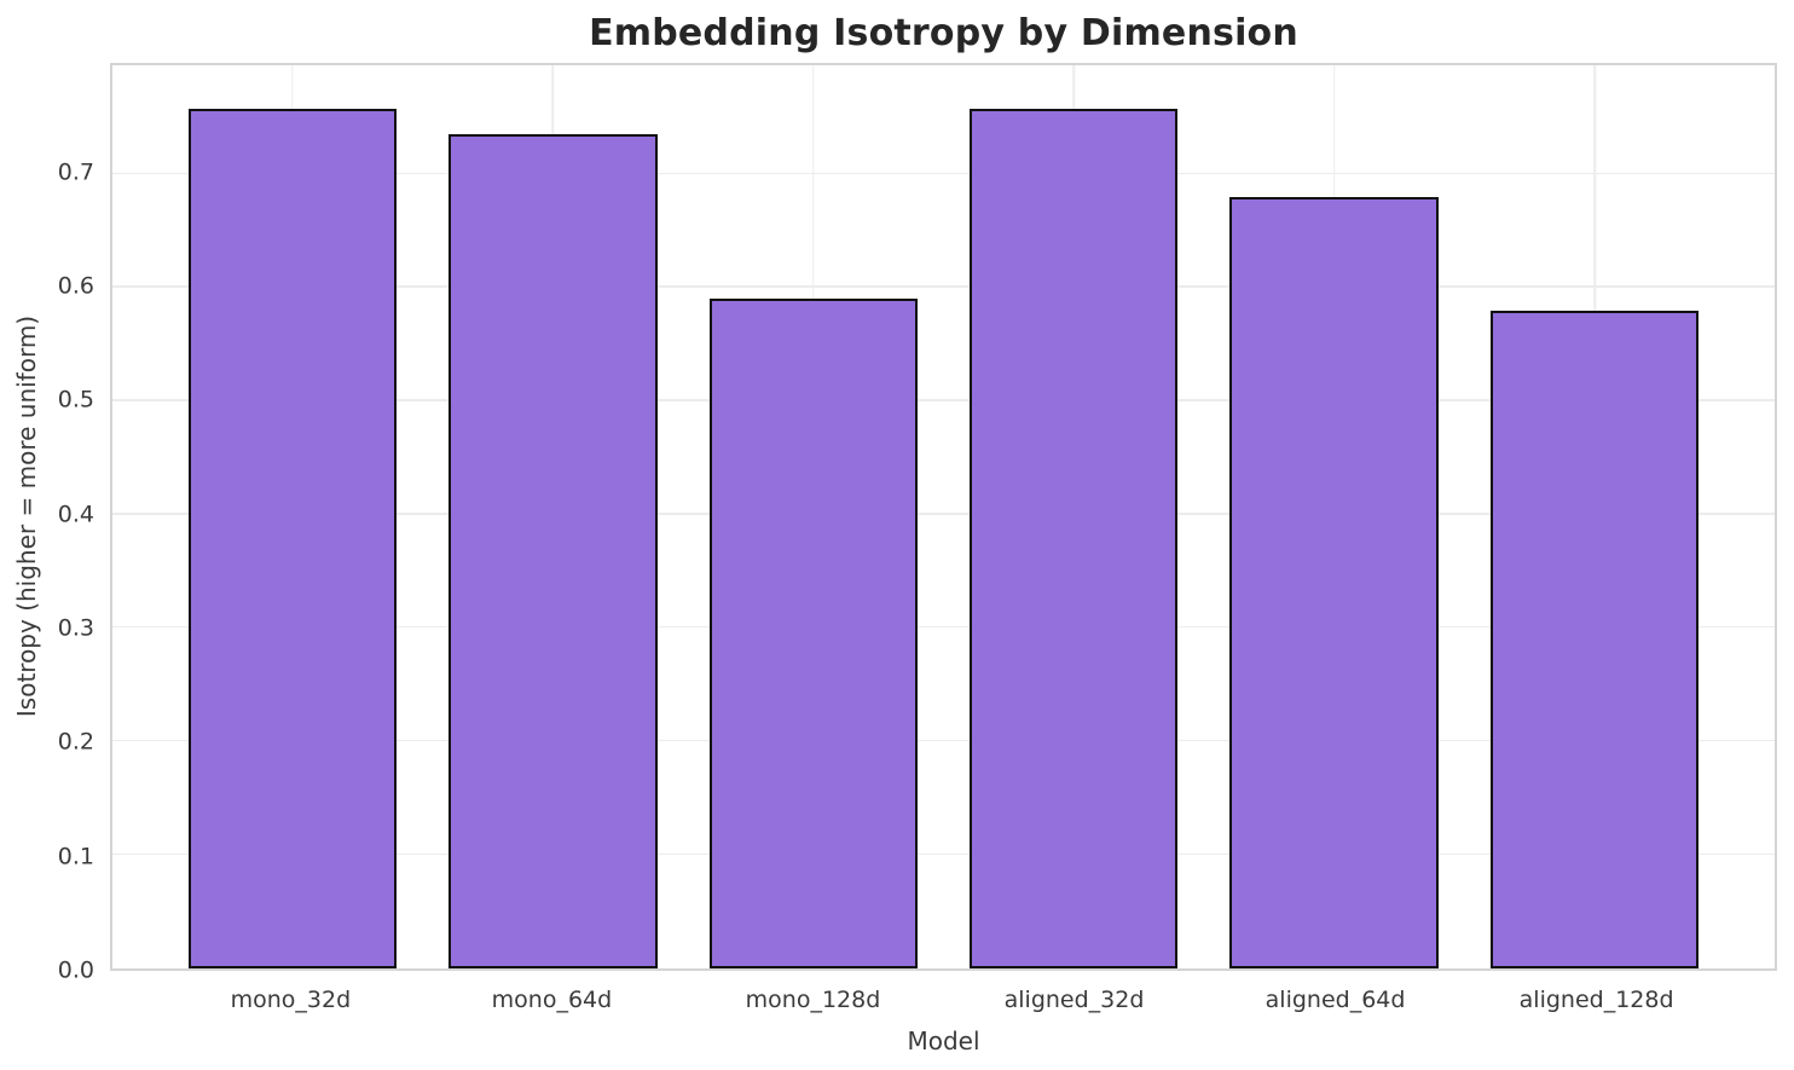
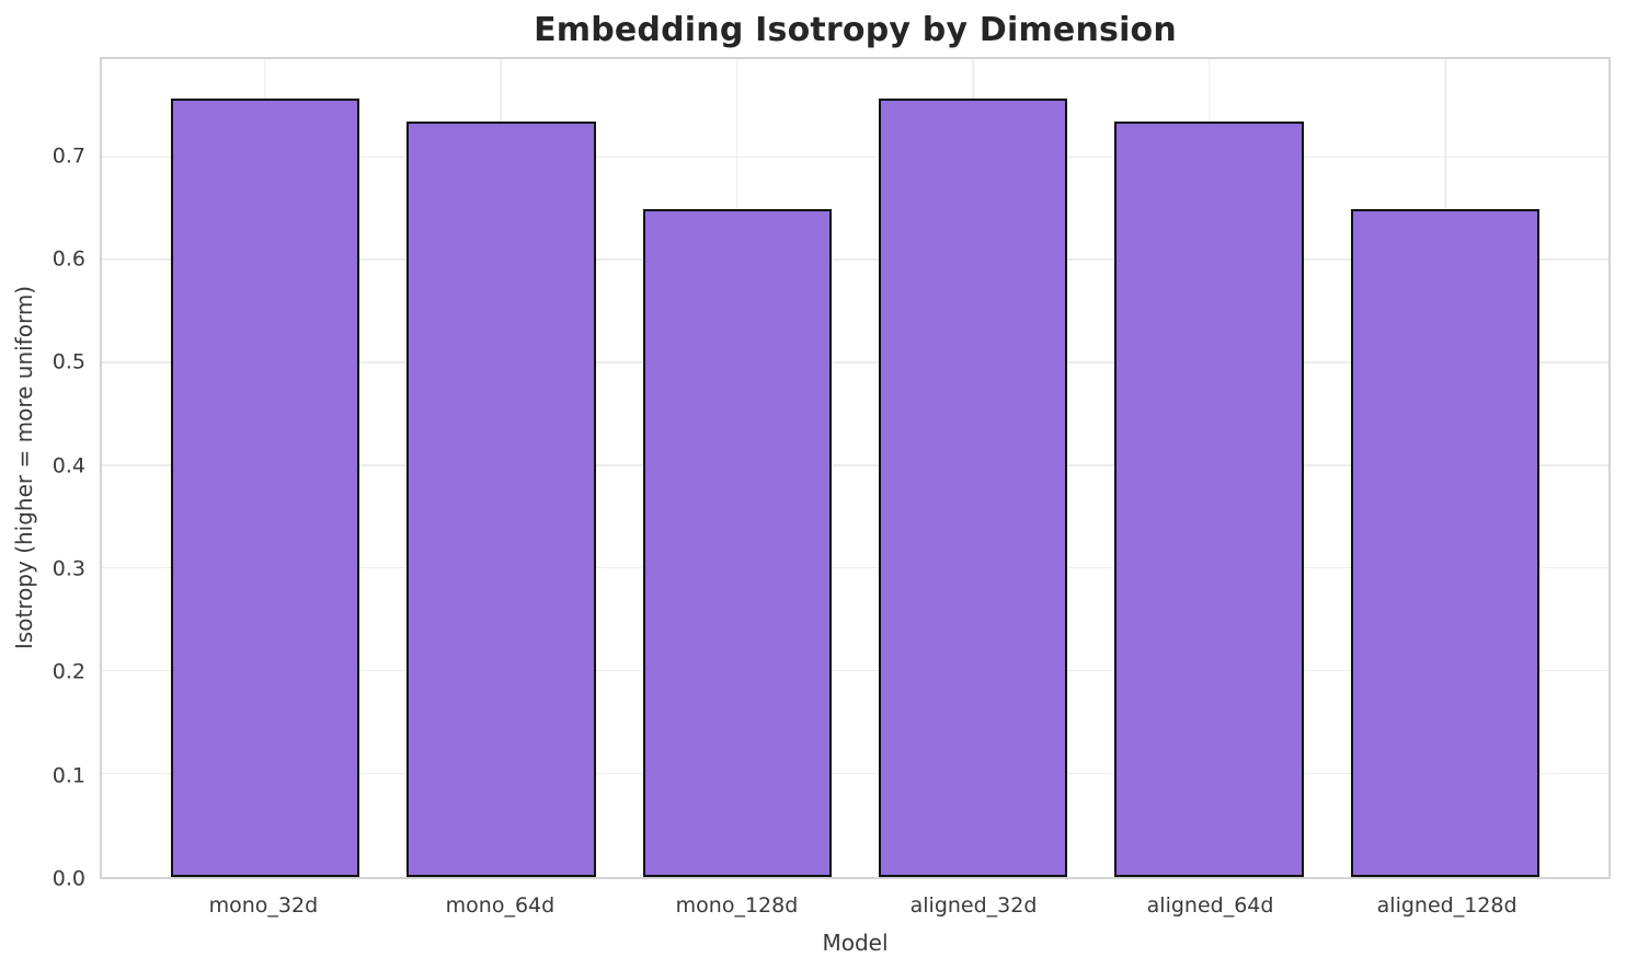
mono_128d: 0.59 -> 0.65
aligned_64d: 0.68 -> 0.73
aligned_128d: 0.58 -> 0.65
